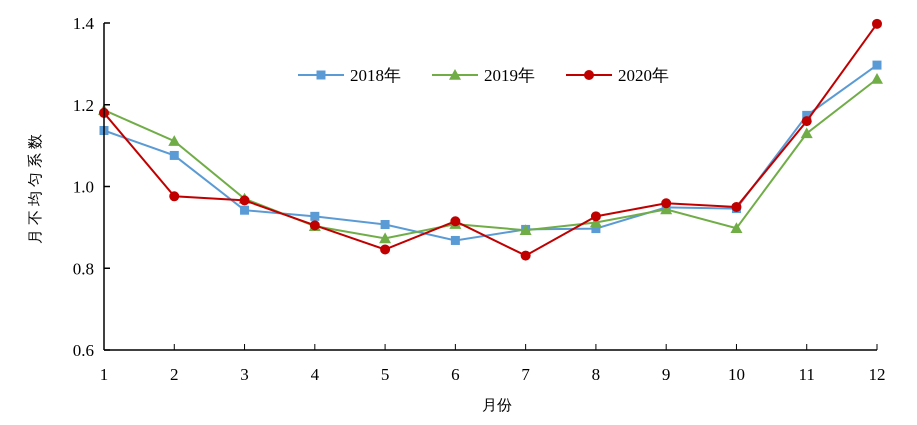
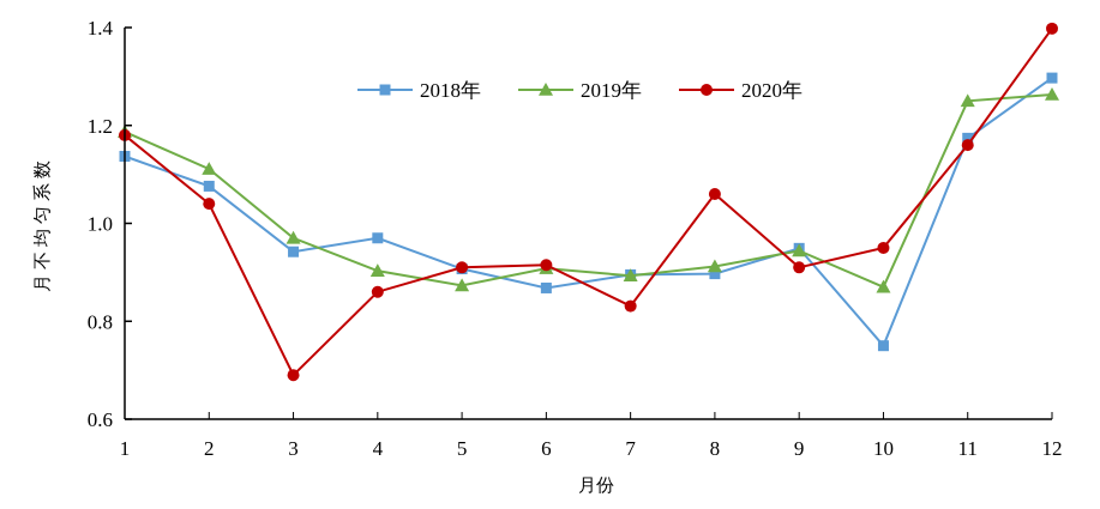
2020年/2: 0.98 -> 1.04
2020年/3: 0.97 -> 0.69
2018年/4: 0.93 -> 0.97
2020年/4: 0.91 -> 0.86
2020年/5: 0.85 -> 0.91
2020年/8: 0.93 -> 1.06
2020年/9: 0.96 -> 0.91
2018年/10: 0.95 -> 0.75
2019年/10: 0.90 -> 0.87
2019年/11: 1.13 -> 1.25
